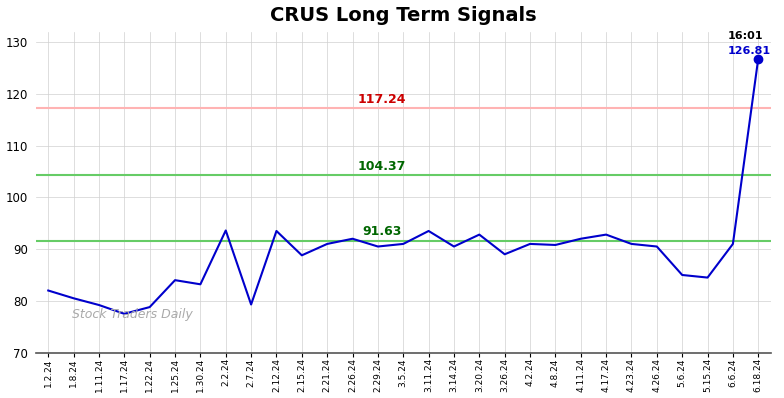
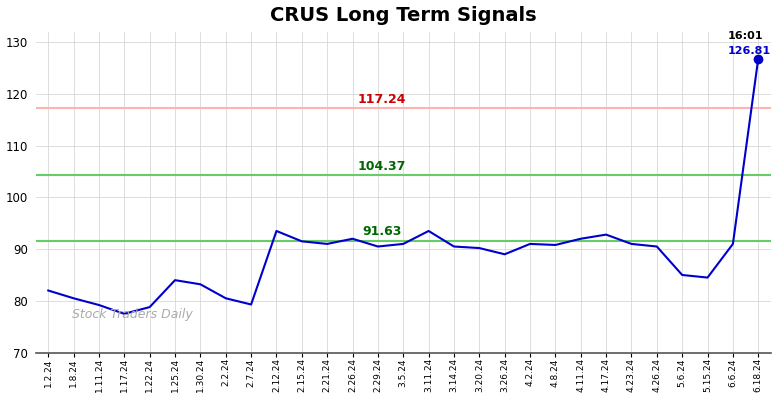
2.2.24: 93.6 -> 80.5
2.15.24: 88.8 -> 91.5
3.20.24: 92.8 -> 90.2
